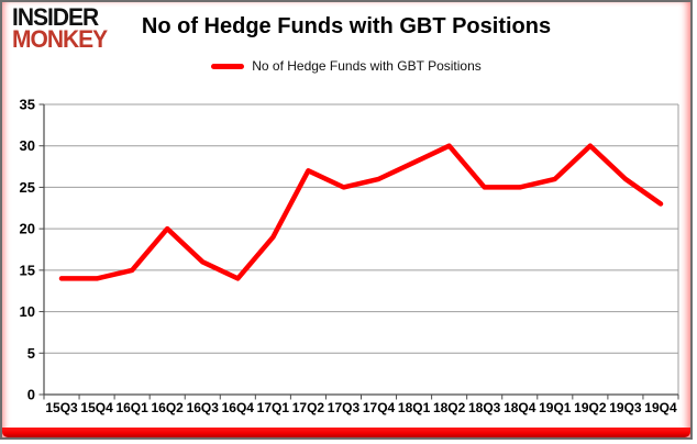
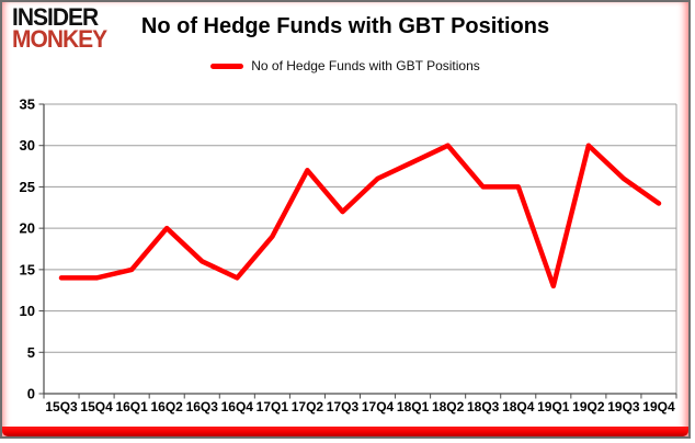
17Q3: 25 -> 22
19Q1: 26 -> 13
